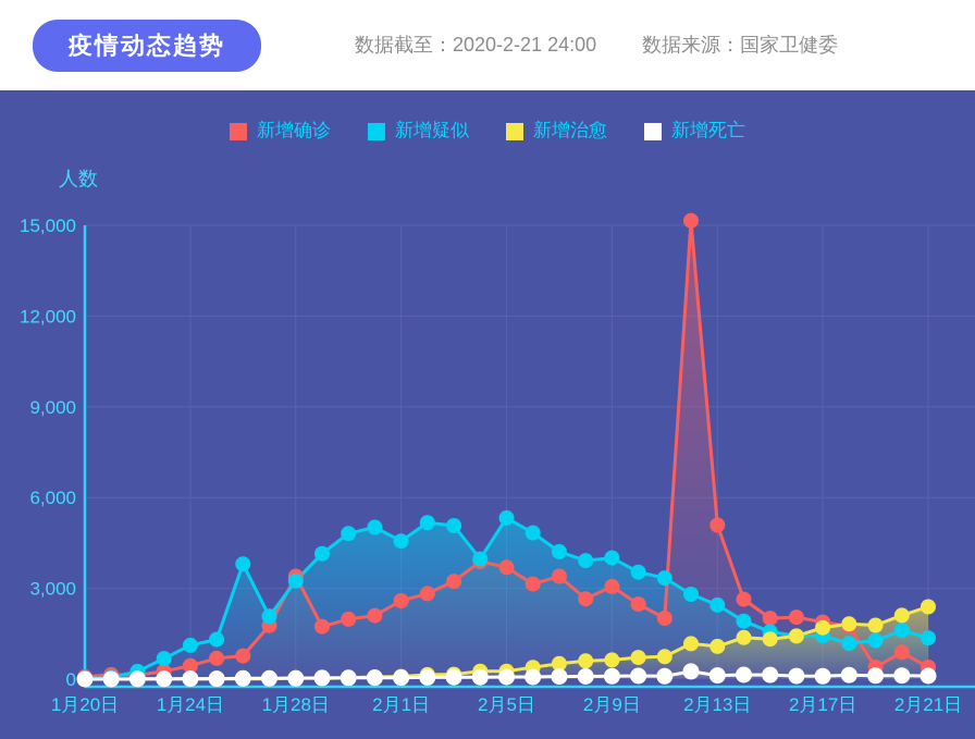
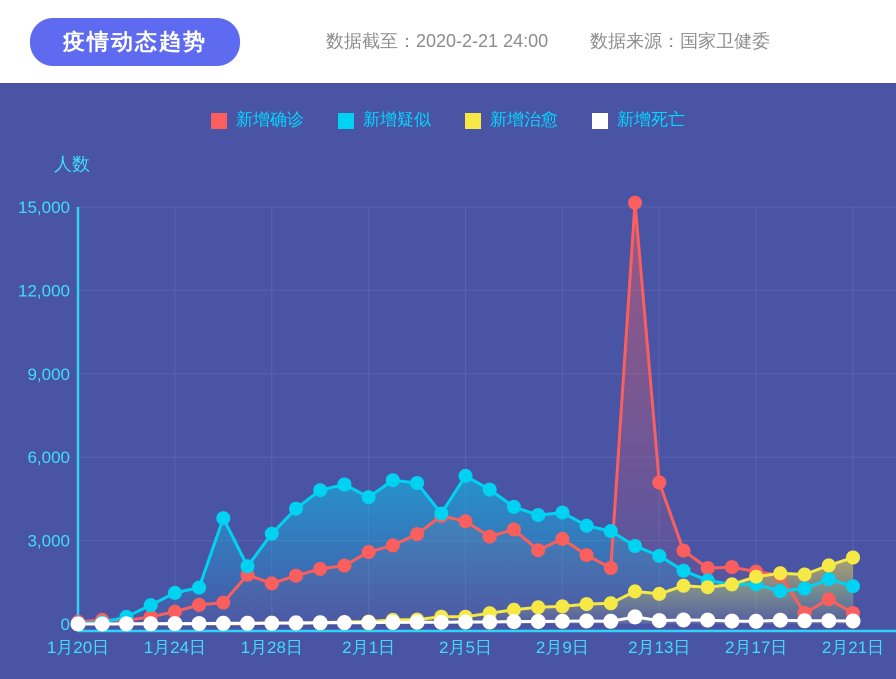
新增确诊/1月28日: 3400 -> 1500
